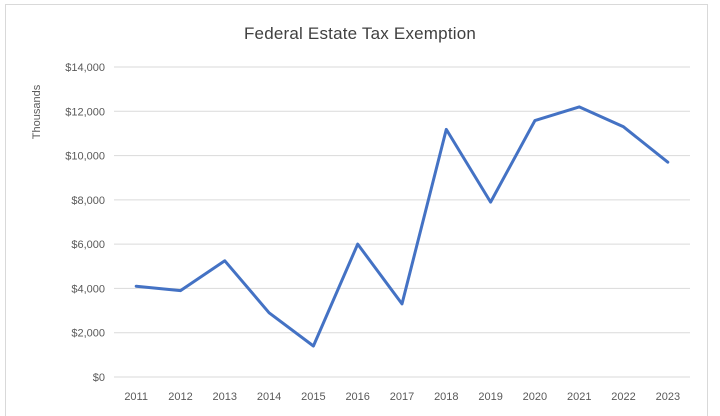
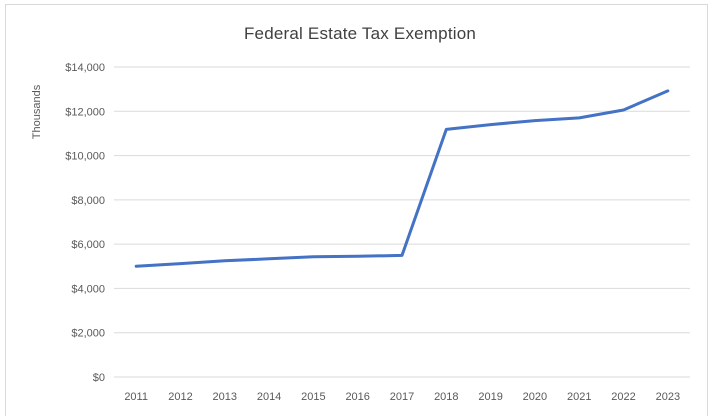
2011: $4100 -> $5000
2012: $3900 -> $5100
2014: $2900 -> $5300
2015: $1400 -> $5400
2016: $6000 -> $5400
2017: $3300 -> $5500
2019: $7900 -> $11400
2021: $12200 -> $11700
2022: $11300 -> $12100
2023: $9700 -> $12900
